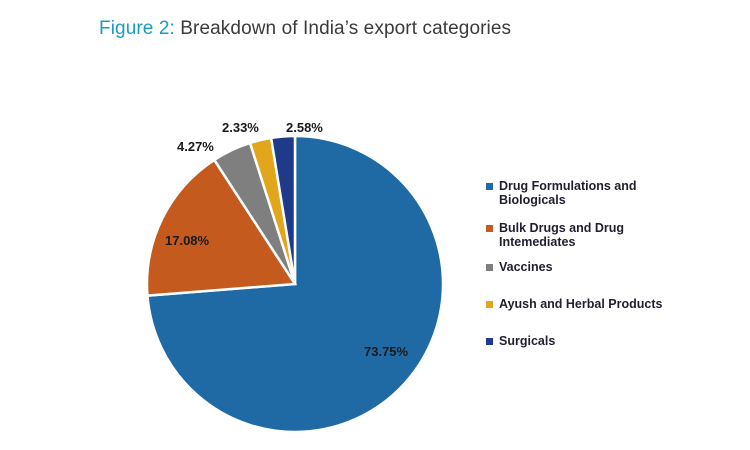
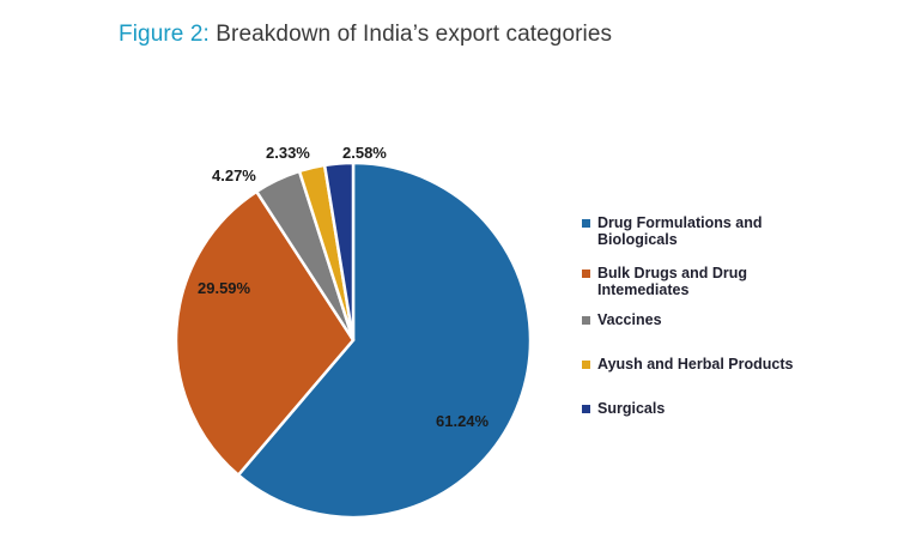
Drug Formulations and Biologicals: 73.75% -> 61.24%
Bulk Drugs and Drug Intemediates: 17.08% -> 29.59%
